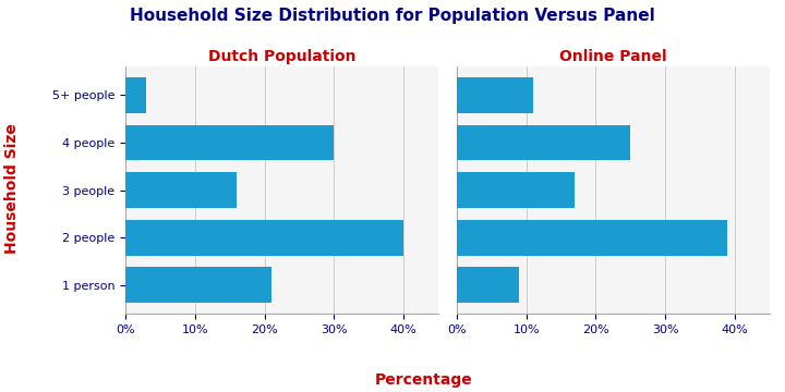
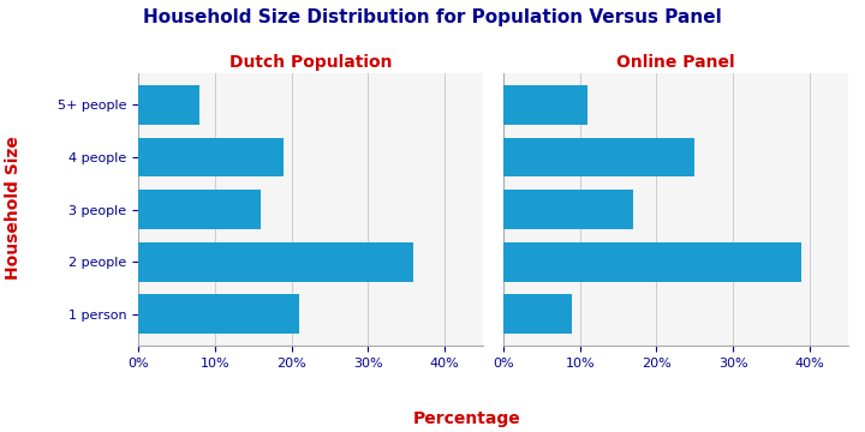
Dutch Population/5+ people: 3% -> 8%
Dutch Population/4 people: 30% -> 19%
Dutch Population/2 people: 40% -> 36%
